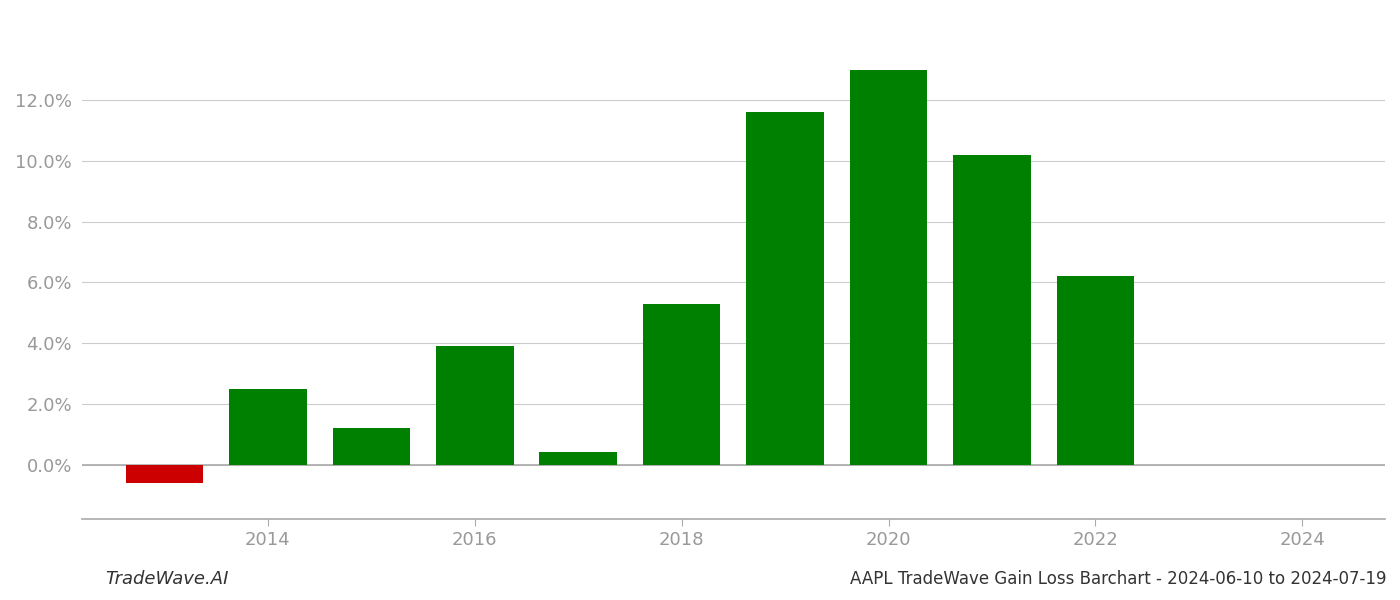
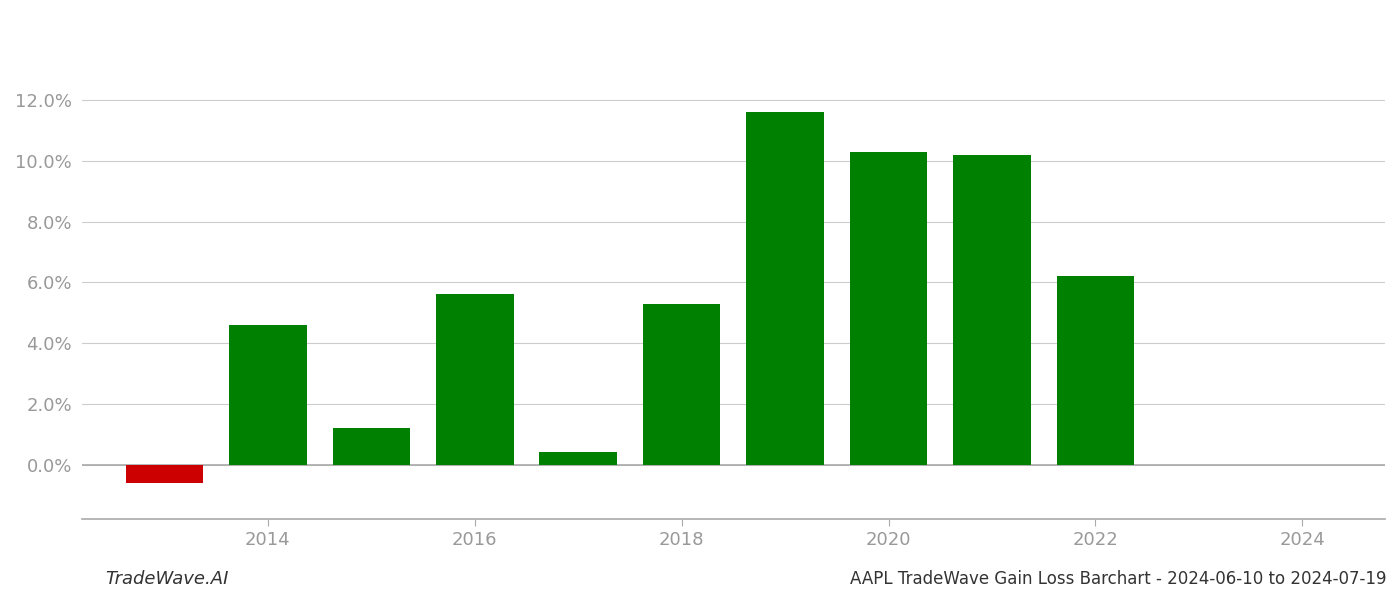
2014: 2.5% -> 4.6%
2016: 3.9% -> 5.6%
2020: 13.0% -> 10.3%
